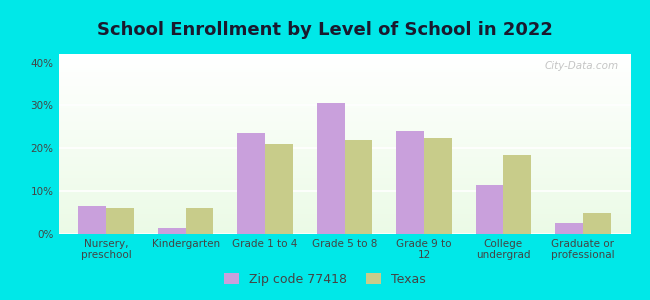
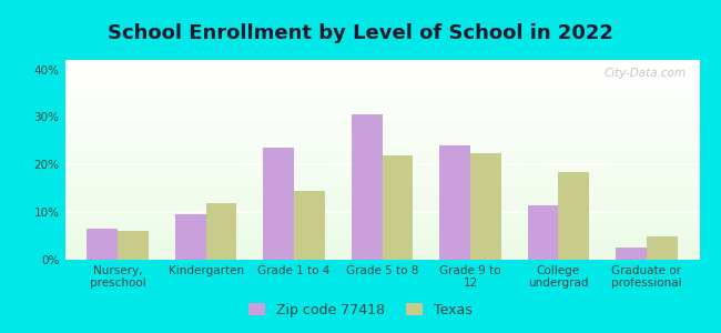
Zip code 77418/Kindergarten: 1.5% -> 9.5%
Texas/Kindergarten: 6.0% -> 12.0%
Texas/Grade 1 to 4: 21.0% -> 14.5%
